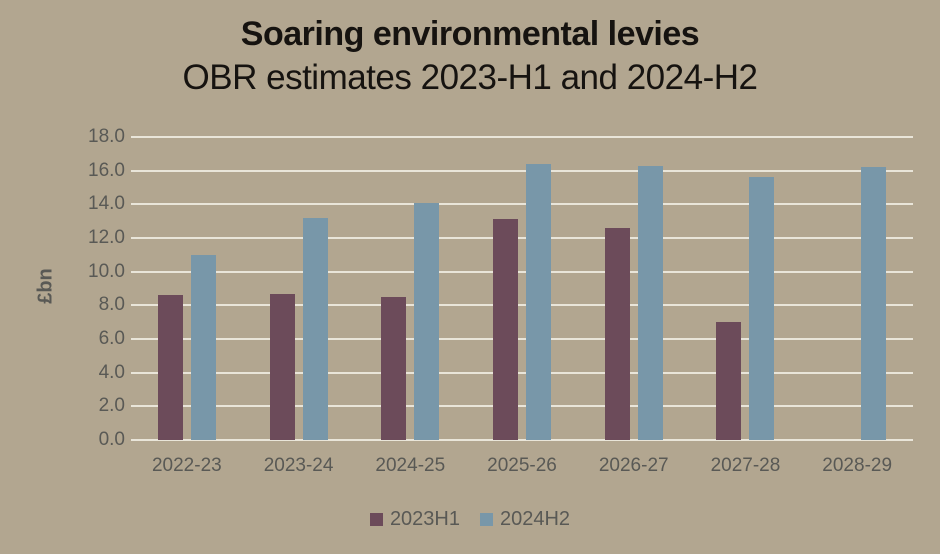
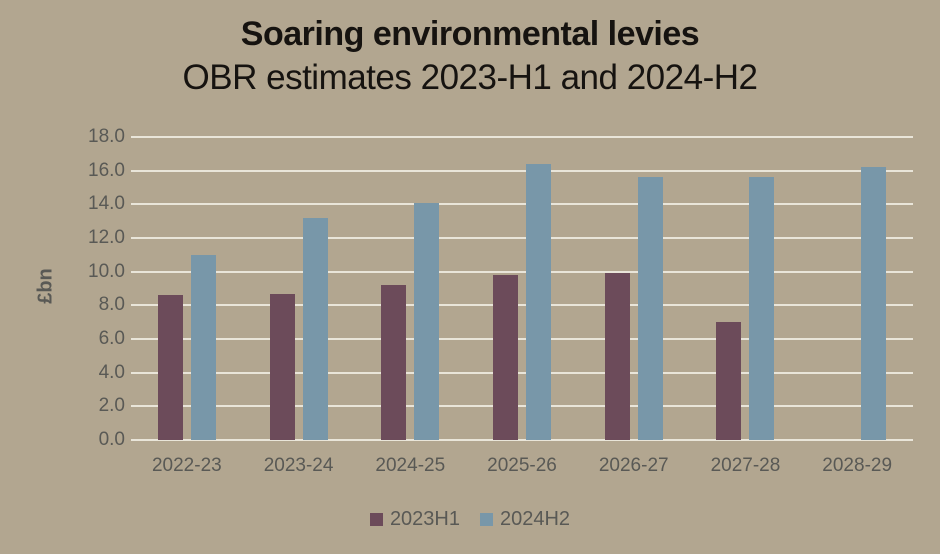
2023H1/2024-25: 8.5 -> 9.2
2023H1/2025-26: 13.1 -> 9.8
2023H1/2026-27: 12.6 -> 9.9
2024H2/2026-27: 16.3 -> 15.6
